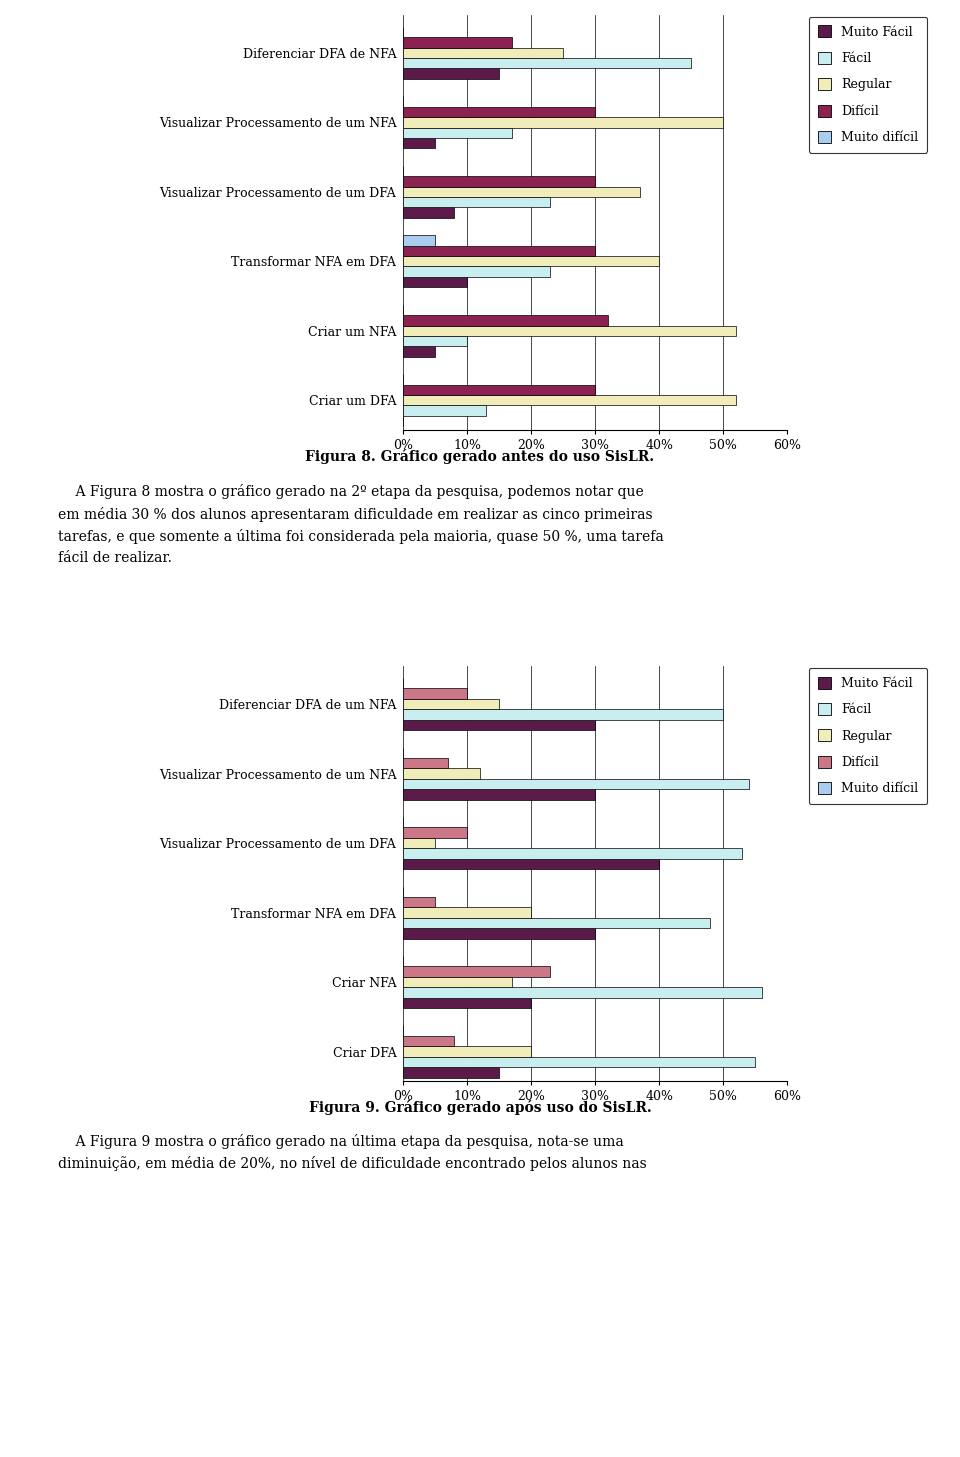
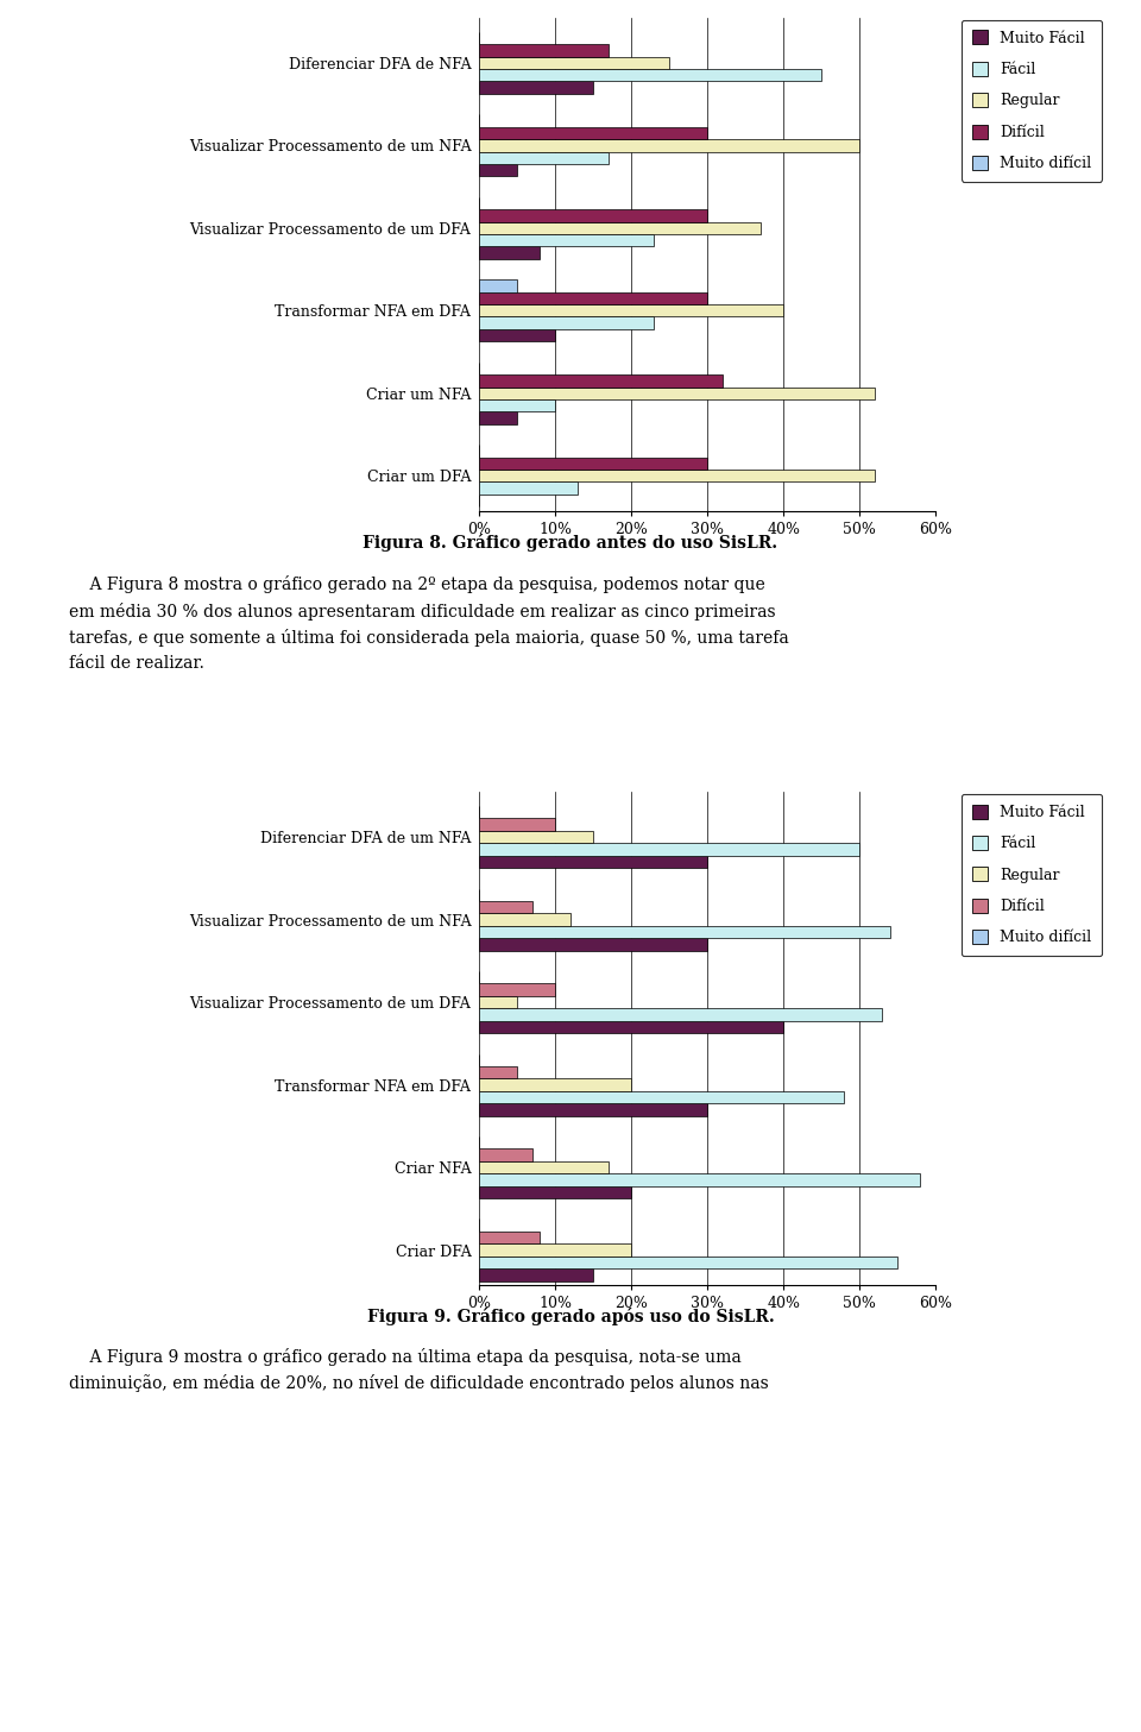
Difícil/Criar NFA: 23% -> 7%
Fácil/Criar NFA: 56% -> 58%
